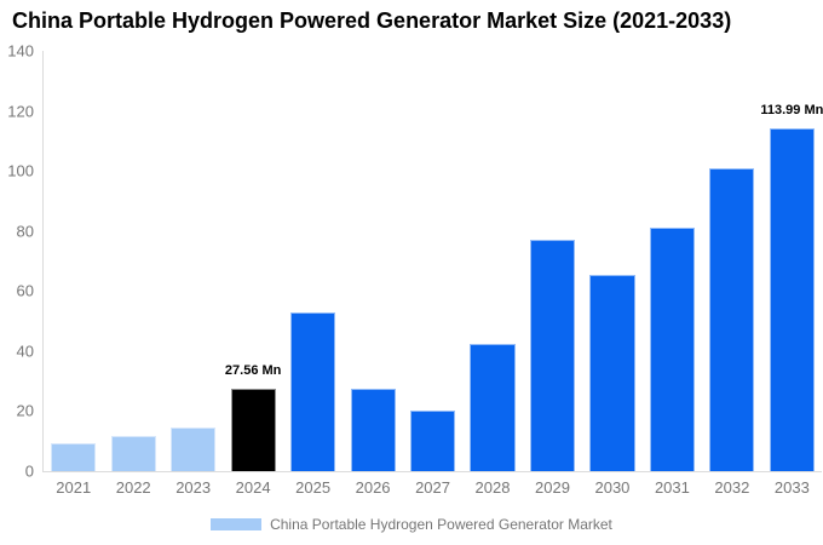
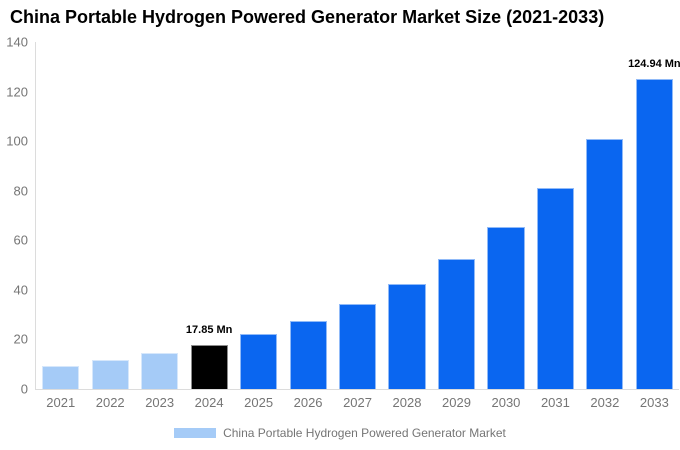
2024: 27.56 -> 17.85
2025: 53 -> 22
2027: 20 -> 34
2029: 77 -> 53
2033: 113.99 -> 124.94
